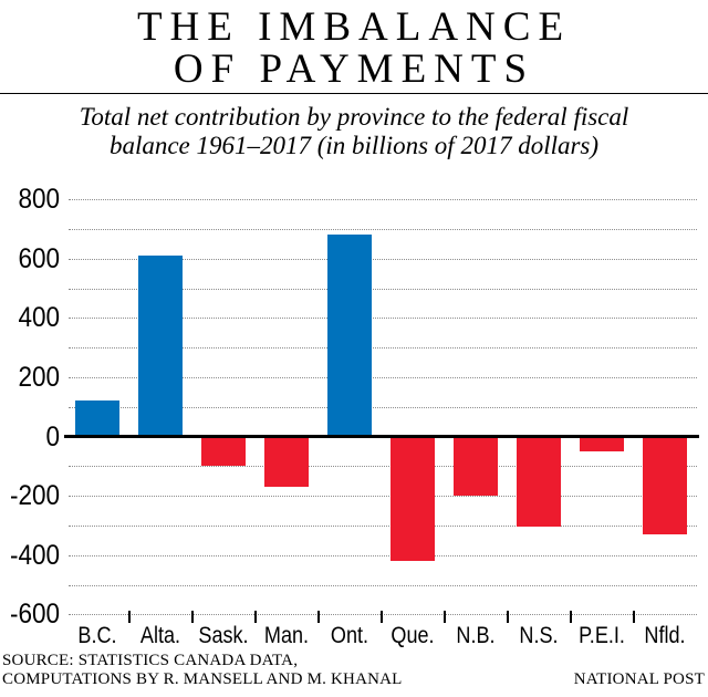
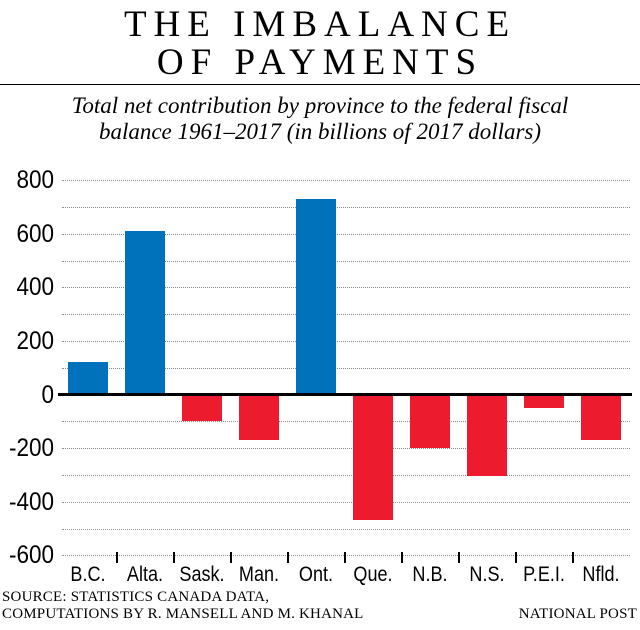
Ont.: 680 -> 730
Que.: -420 -> -470
Nfld.: -330 -> -170
